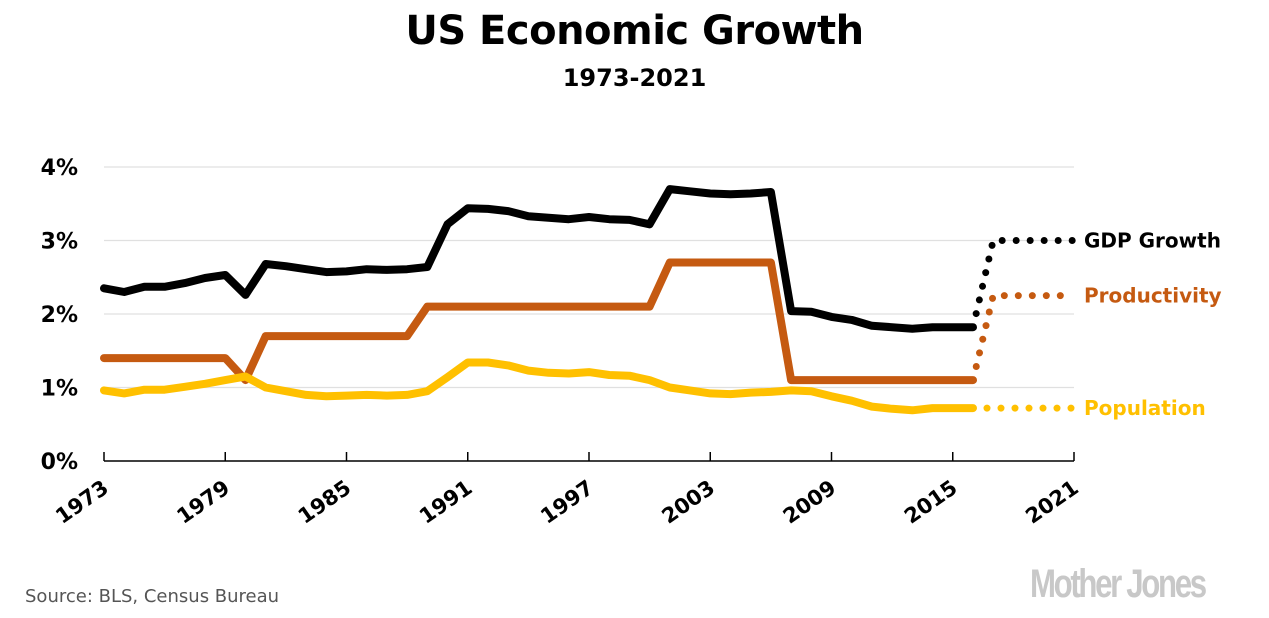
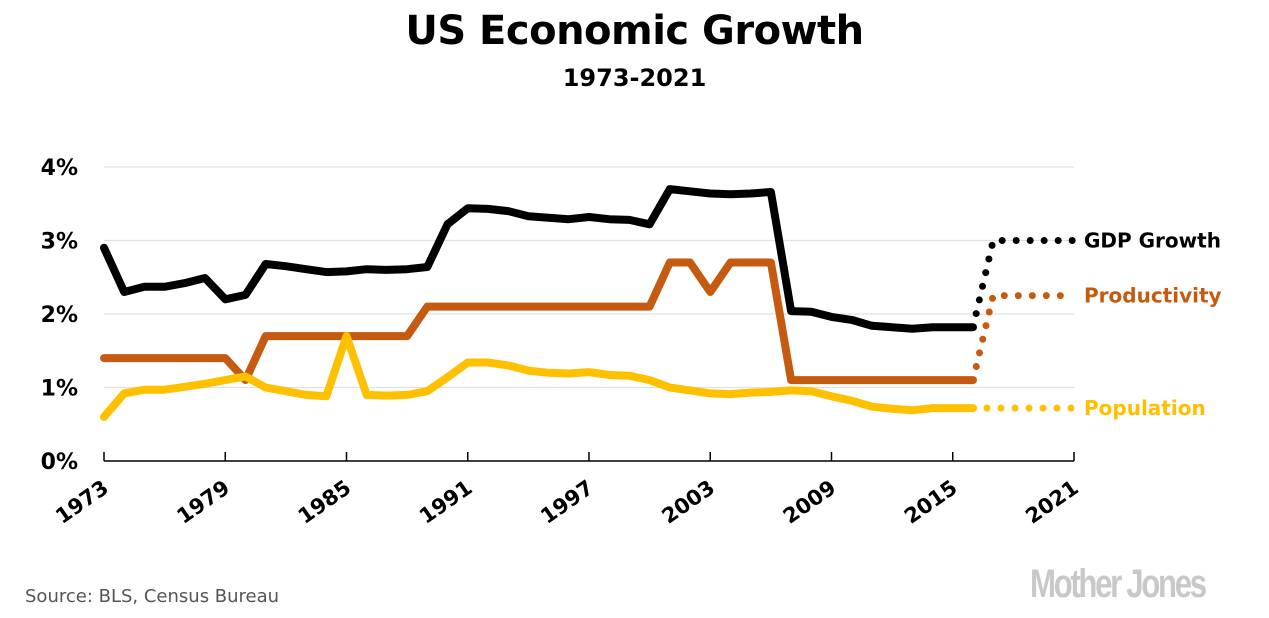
GDP Growth/1973: 2.4% -> 2.9%
Population/1973: 1.0% -> 0.6%
GDP Growth/1979: 2.5% -> 2.2%
Population/1985: 0.9% -> 1.7%
Productivity/2003: 2.7% -> 2.3%
